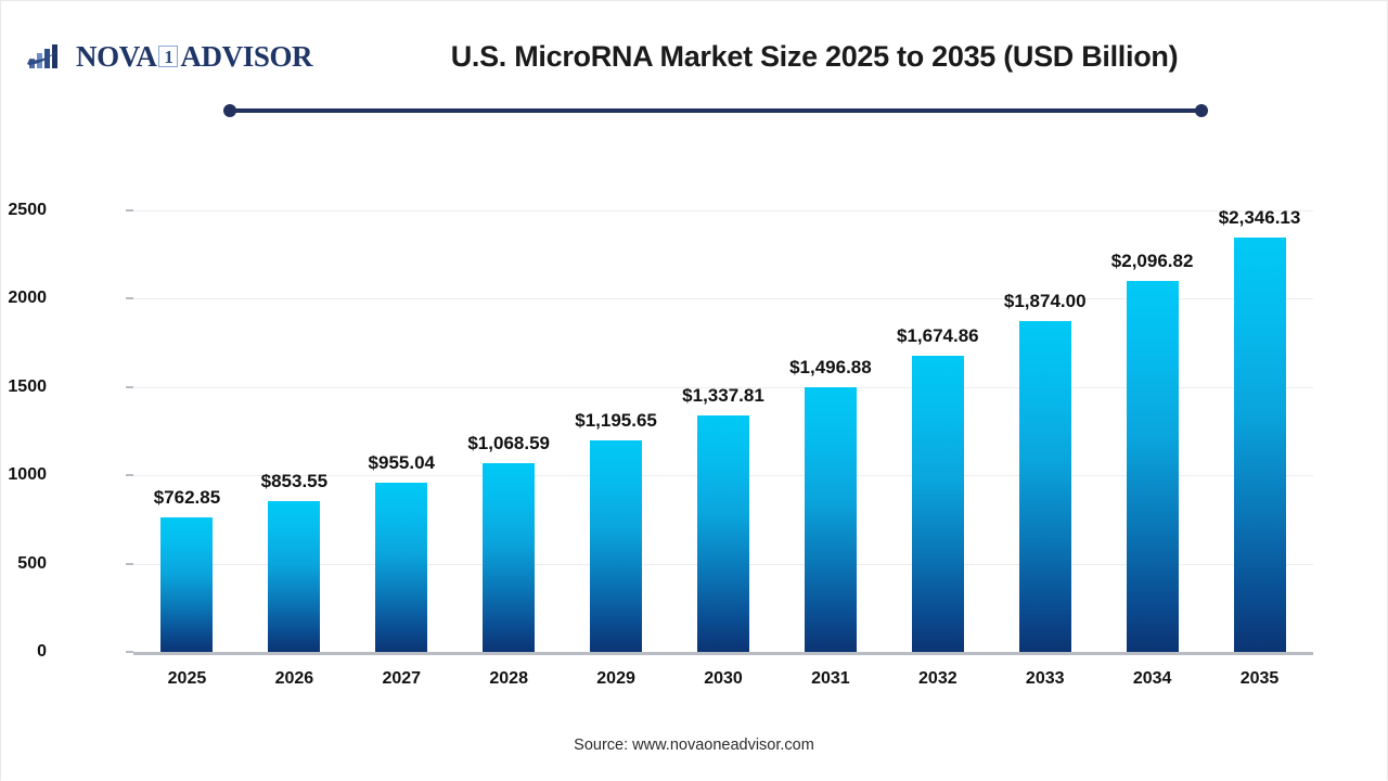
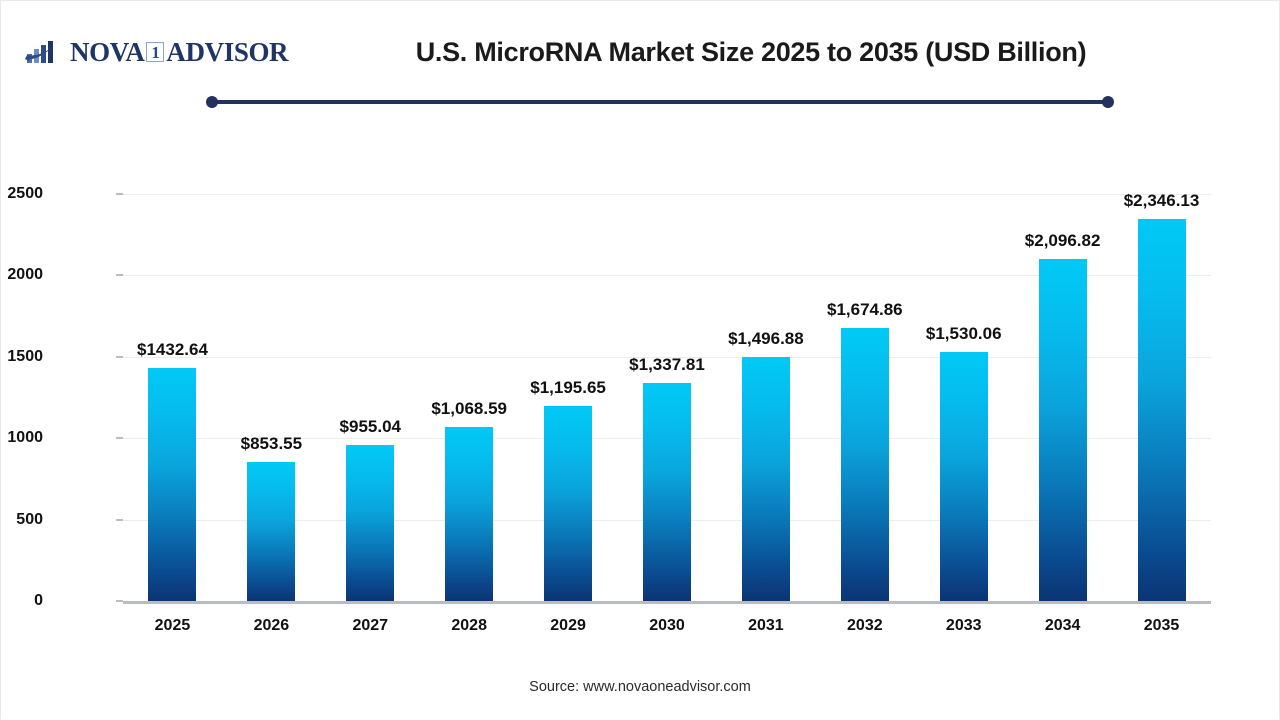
2025: $762.85 -> $1432.64
2033: $1,874.00 -> $1,530.06
